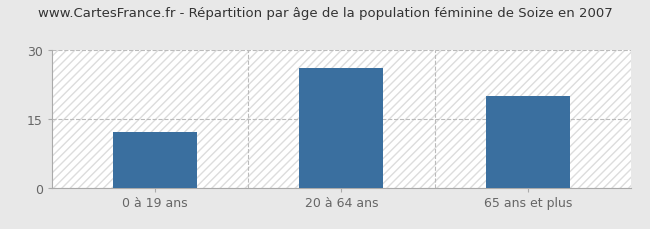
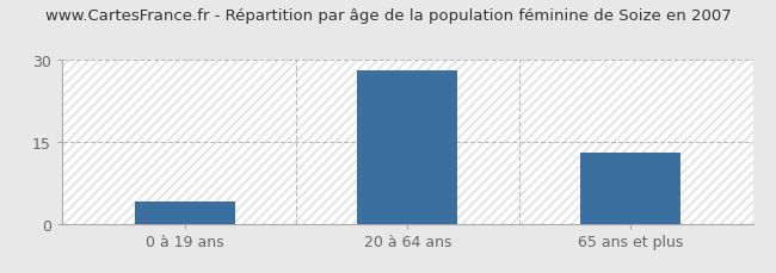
0 à 19 ans: 12 -> 4
20 à 64 ans: 26 -> 28
65 ans et plus: 20 -> 13
